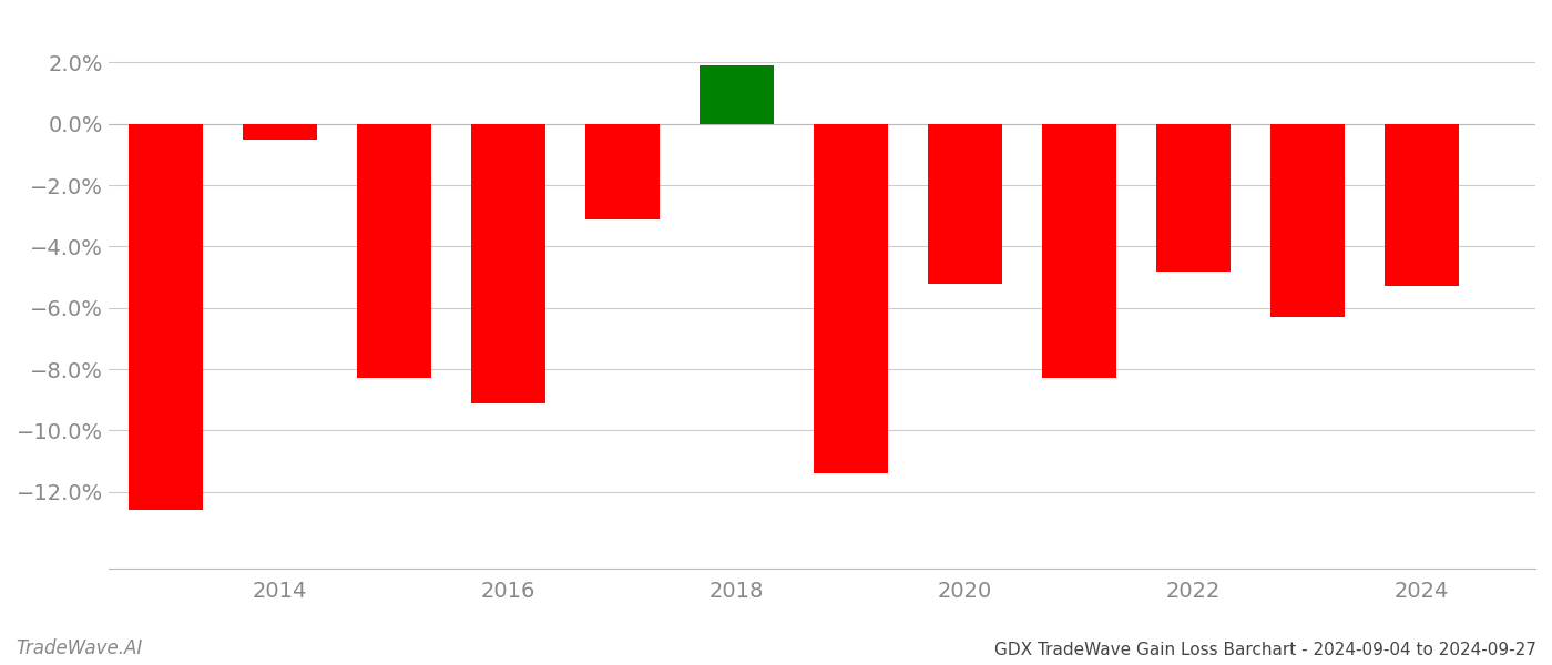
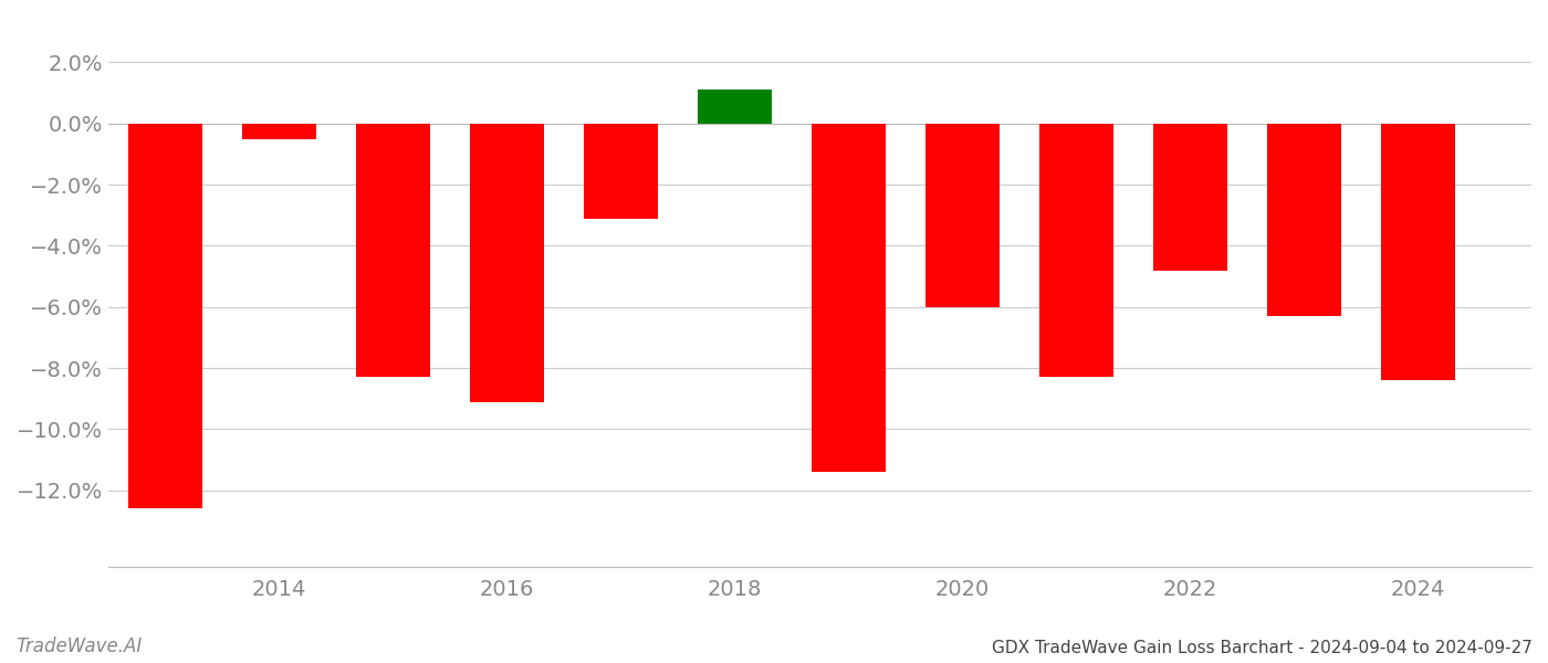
2018: 1.9% -> 1.1%
2020: -5.2% -> -6.0%
2024: -5.3% -> -8.4%
